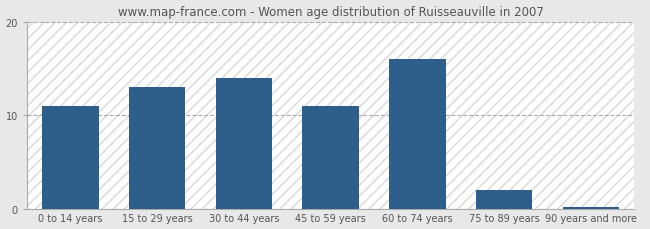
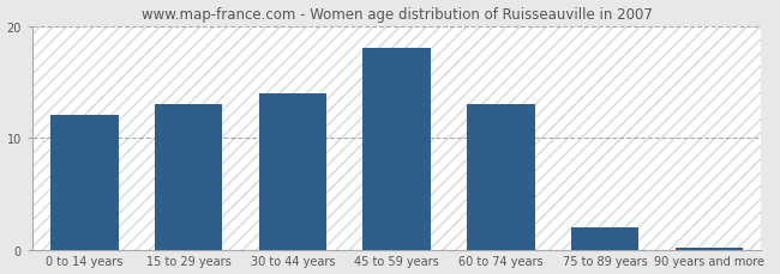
0 to 14 years: 11.0 -> 12.0
45 to 59 years: 11.0 -> 18.0
60 to 74 years: 16.0 -> 13.0
